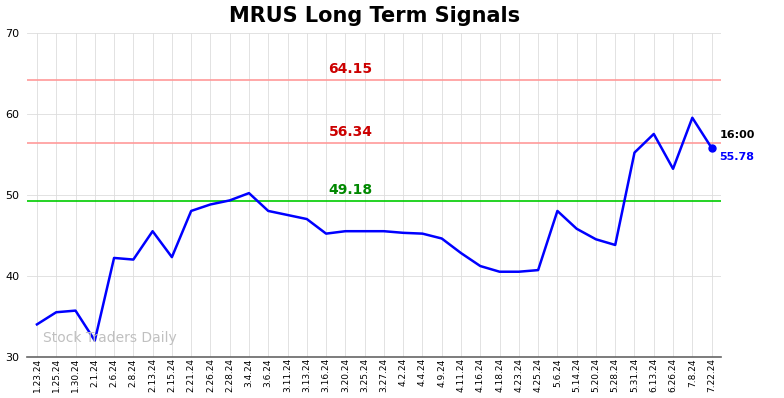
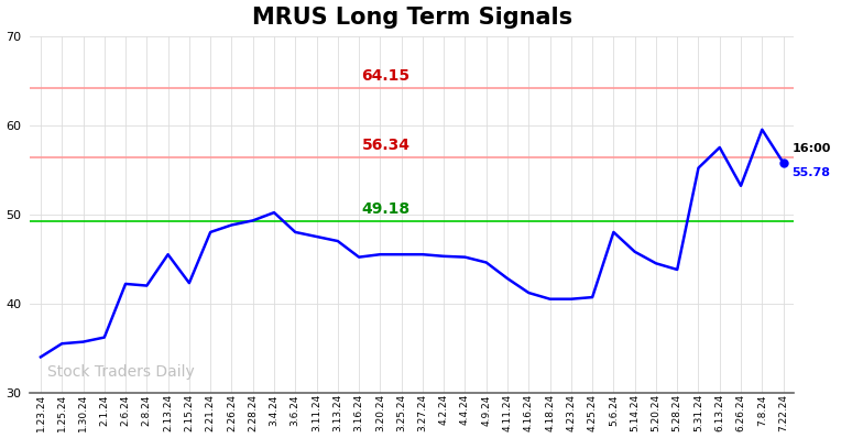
2.1.24: 32.0 -> 36.2
